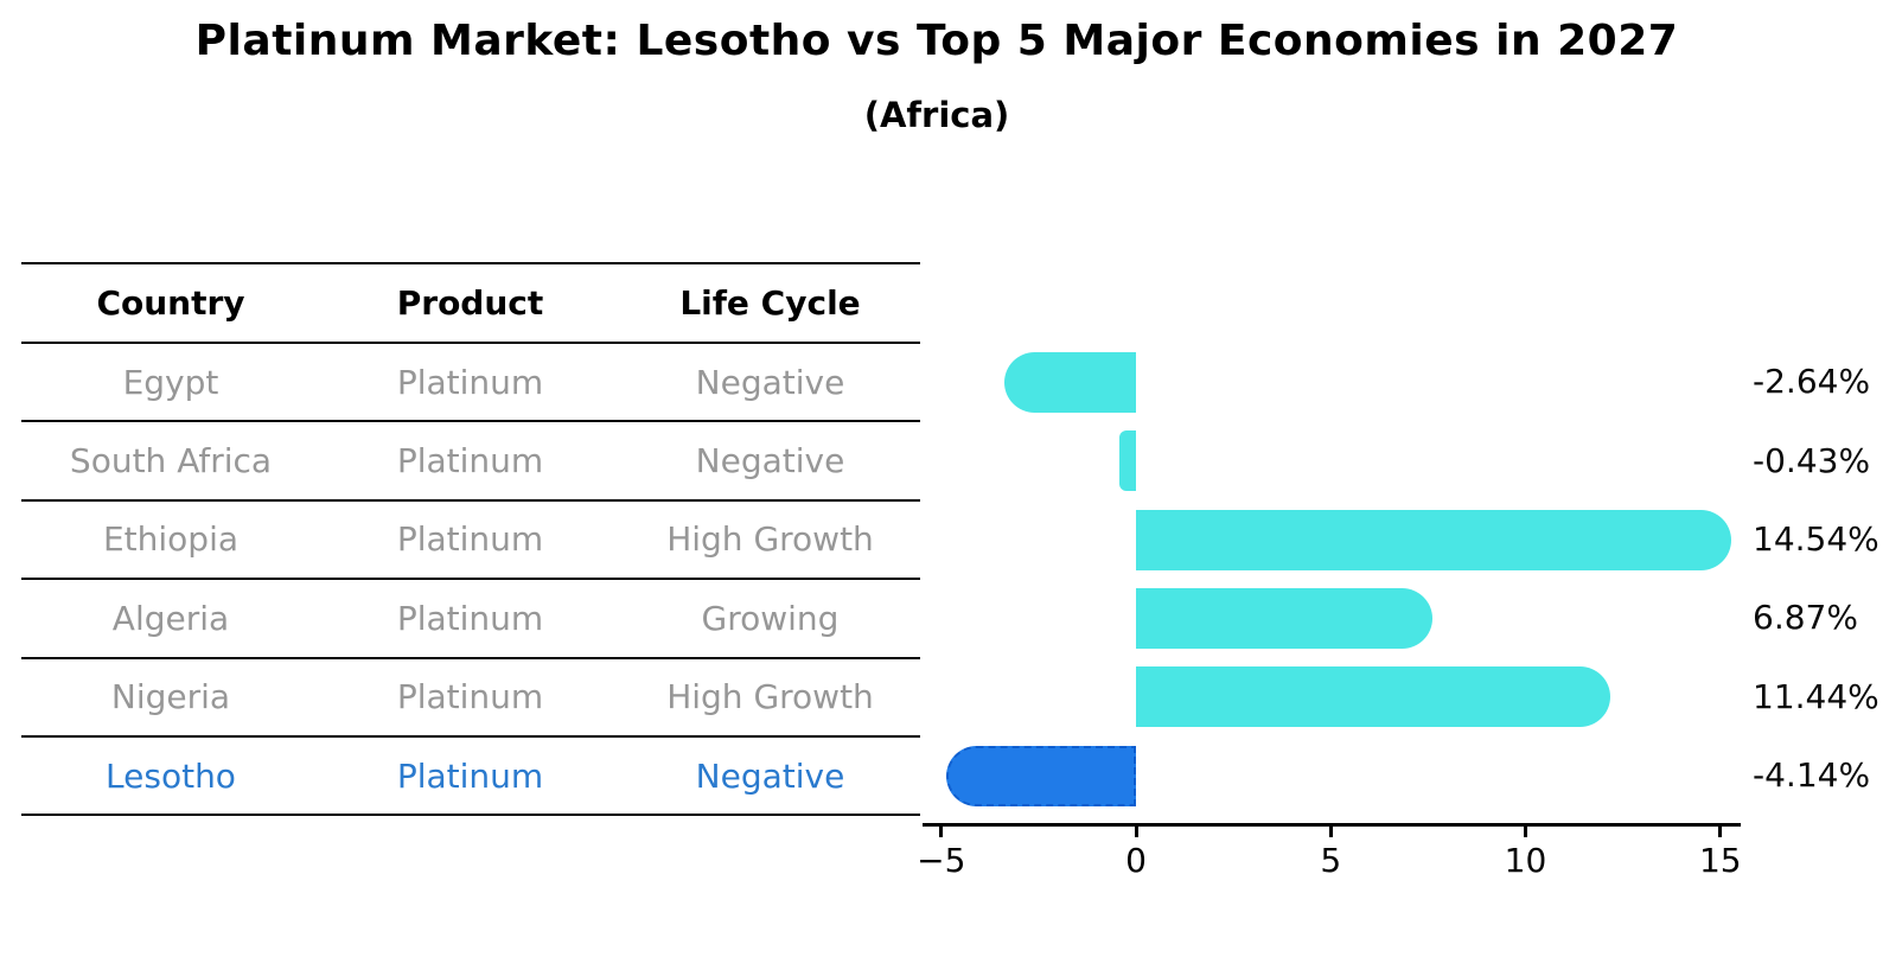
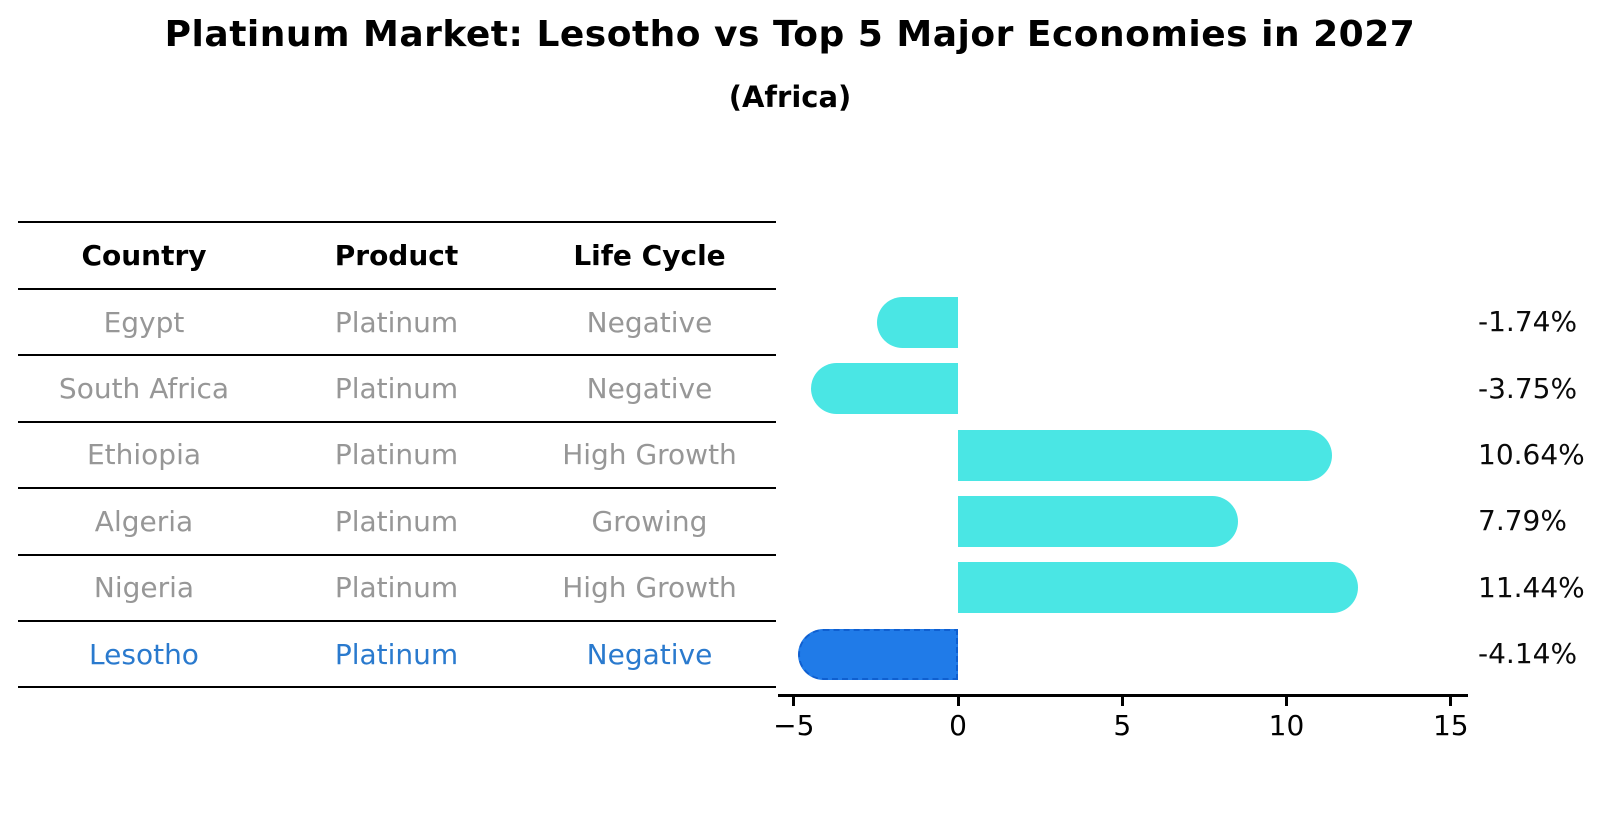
Egypt: -2.64% -> -1.74%
South Africa: -0.43% -> -3.75%
Ethiopia: 14.54% -> 10.64%
Algeria: 6.87% -> 7.79%
